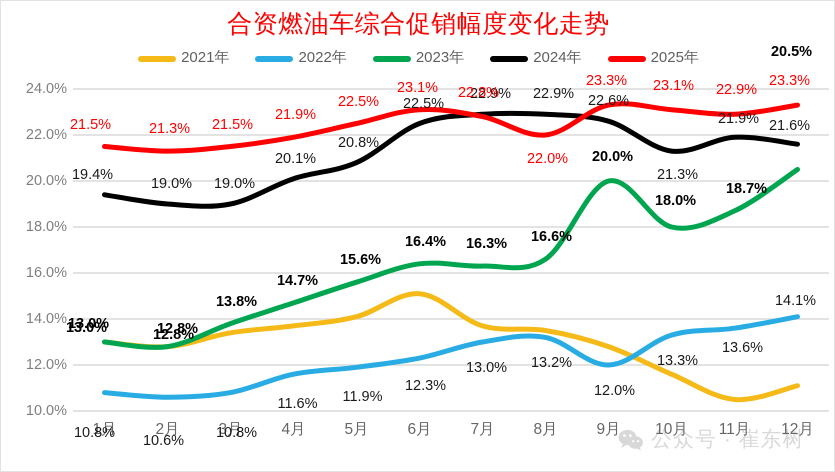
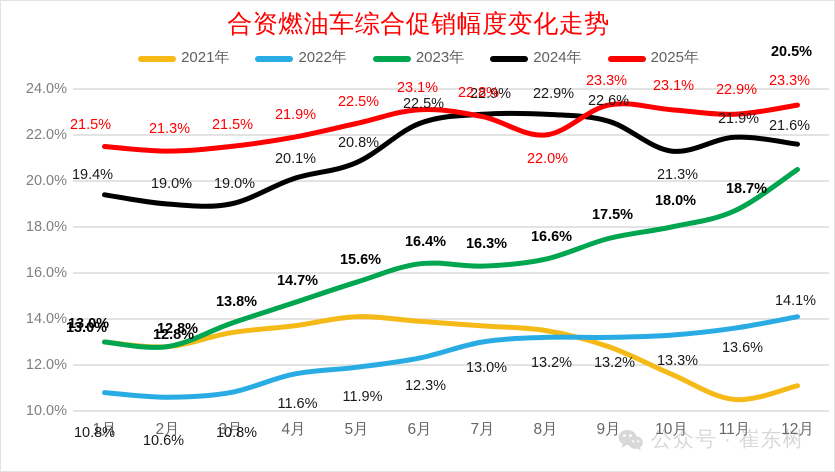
2021年/6月: 15.1% -> 13.9%
2022年/9月: 12.0% -> 13.2%
2023年/9月: 20.0% -> 17.5%
